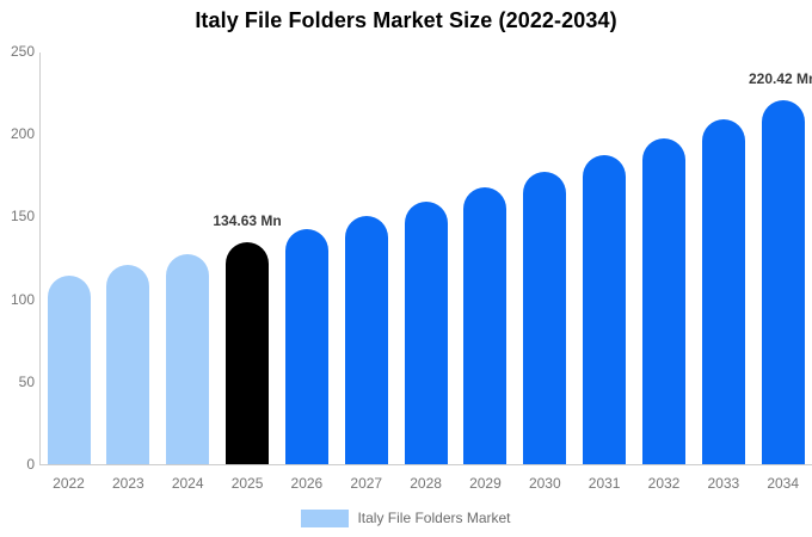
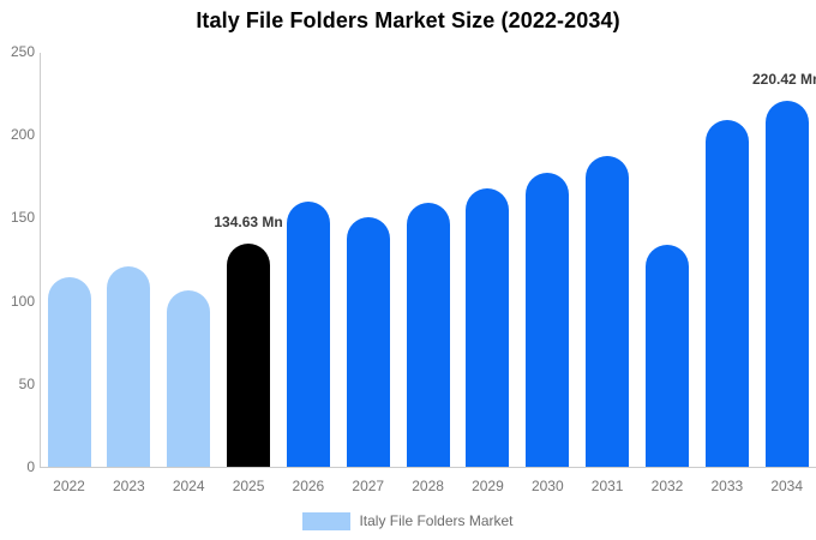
2024: 127 -> 106
2026: 142 -> 160
2032: 198 -> 134
